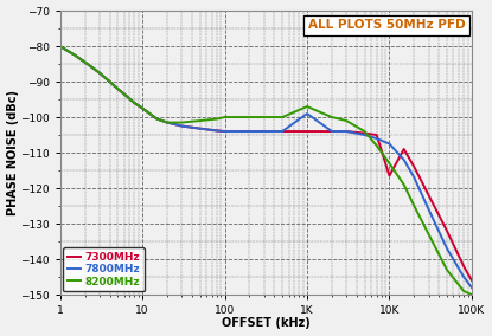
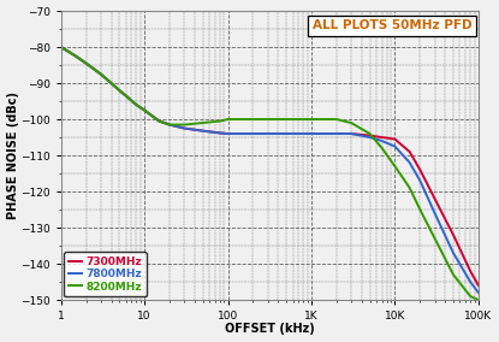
7800MHz/1K: -99.0 -> -104.0
8200MHz/1K: -97.0 -> -100.0
7300MHz/10K: -116.5 -> -105.5
